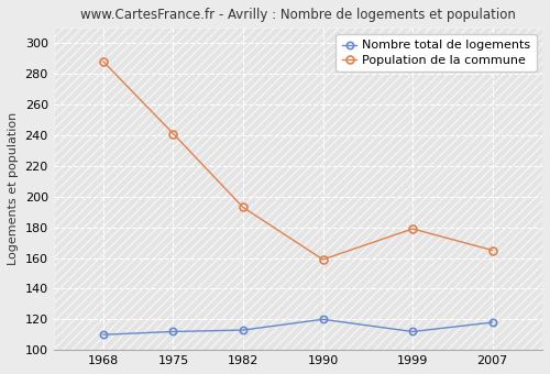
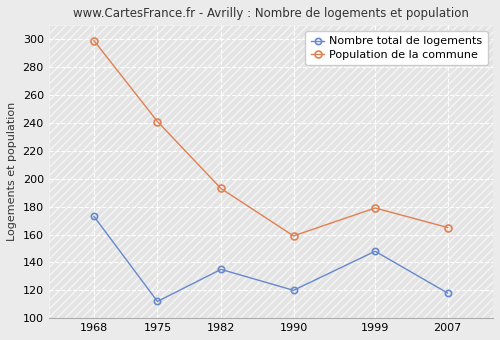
Nombre total de logements/1968: 110 -> 173
Population de la commune/1968: 288 -> 299
Nombre total de logements/1982: 113 -> 135
Nombre total de logements/1999: 112 -> 148
